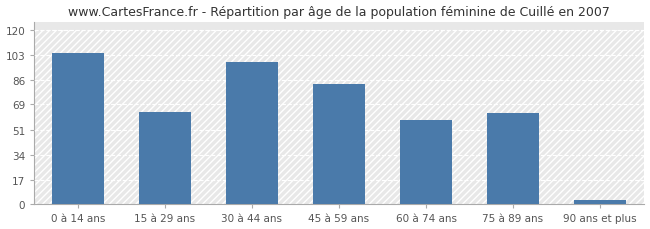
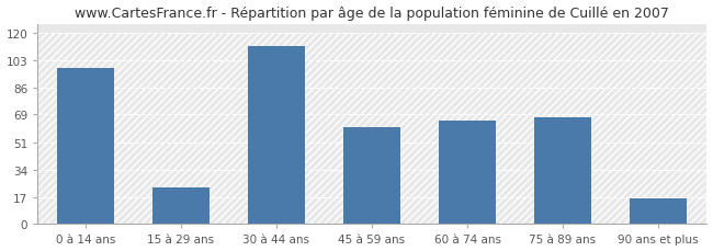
0 à 14 ans: 104 -> 98
15 à 29 ans: 64 -> 23
30 à 44 ans: 98 -> 112
45 à 59 ans: 83 -> 61
60 à 74 ans: 58 -> 65
75 à 89 ans: 63 -> 67
90 ans et plus: 3 -> 16
